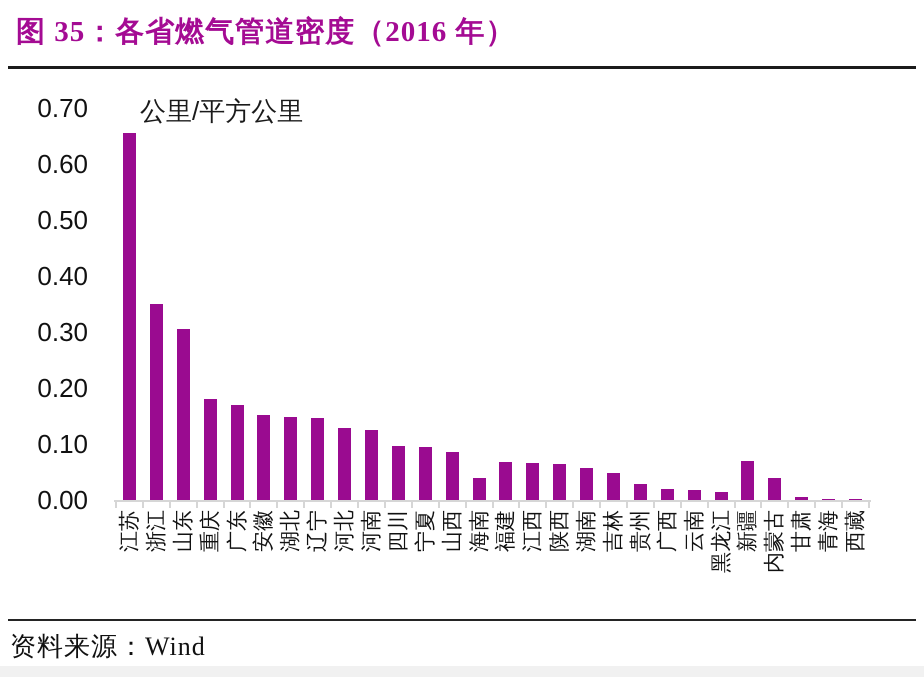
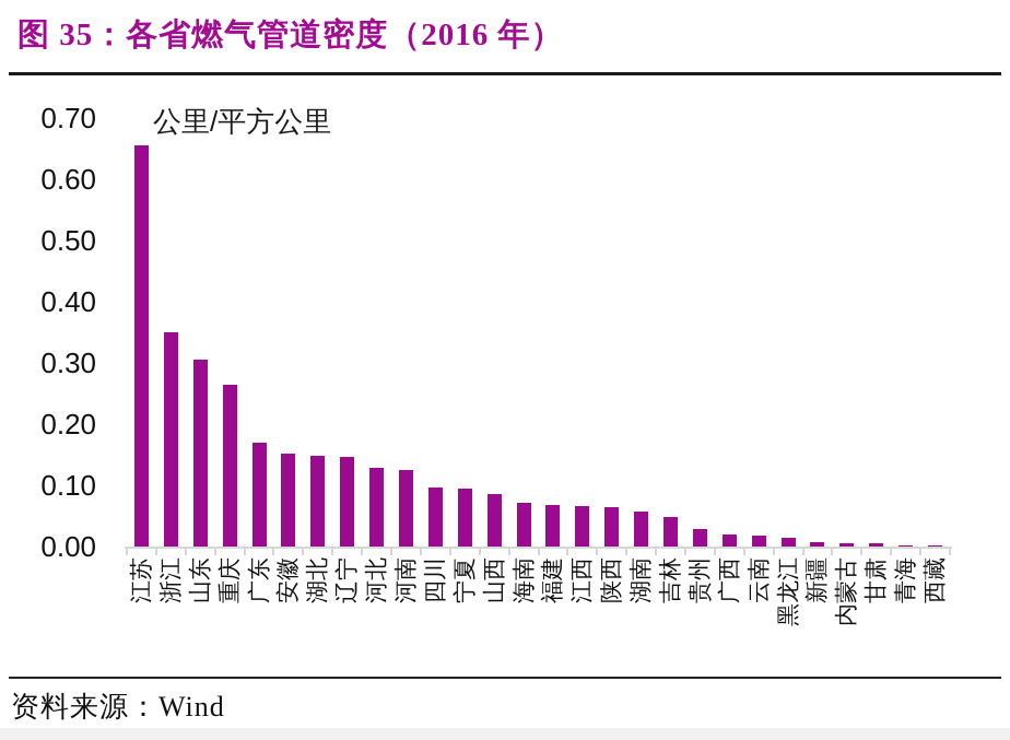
重庆: 0.18 -> 0.27
海南: 0.04 -> 0.07
新疆: 0.07 -> 0.01
内蒙古: 0.04 -> 0.01
